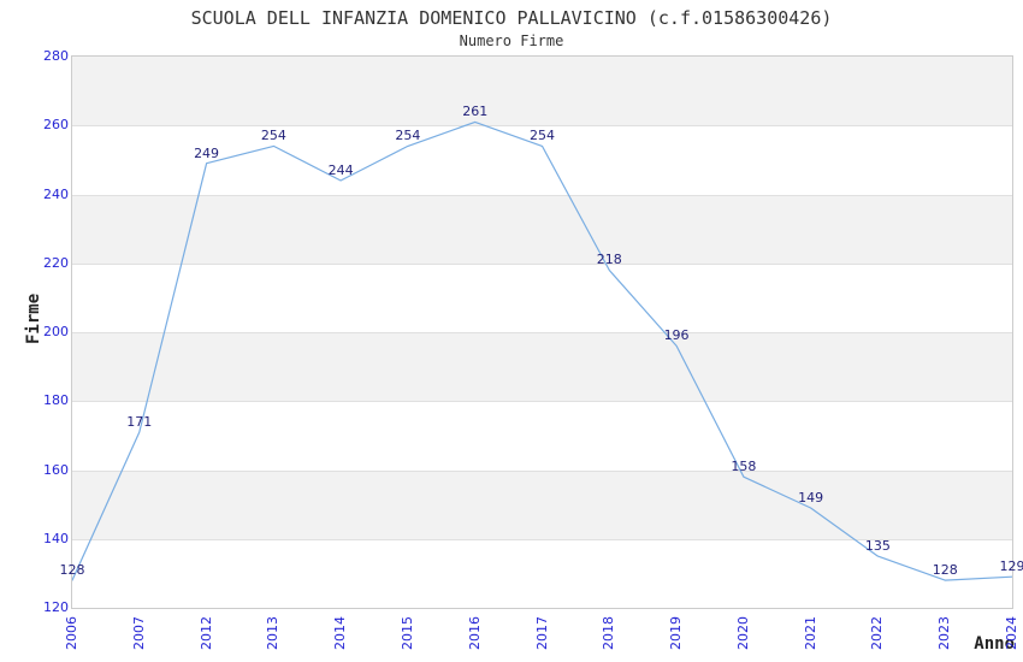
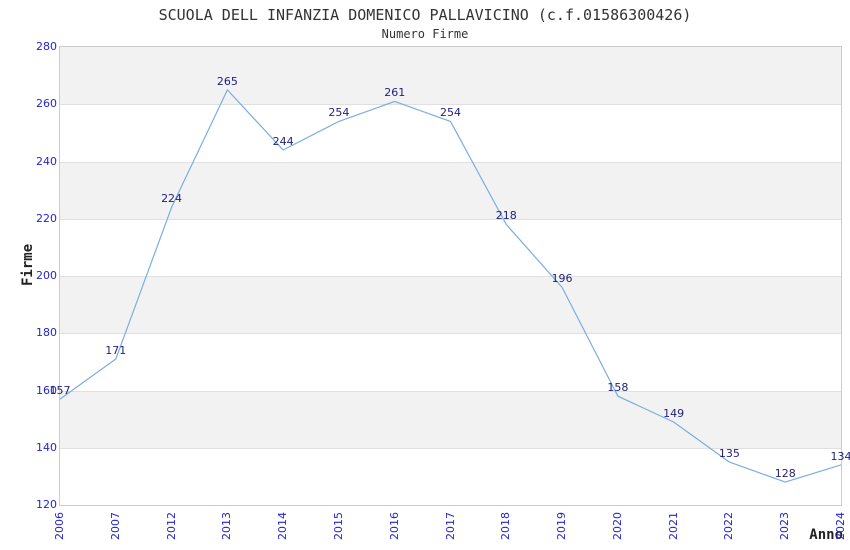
2006: 128 -> 157
2012: 249 -> 224
2013: 254 -> 265
2024: 129 -> 134
